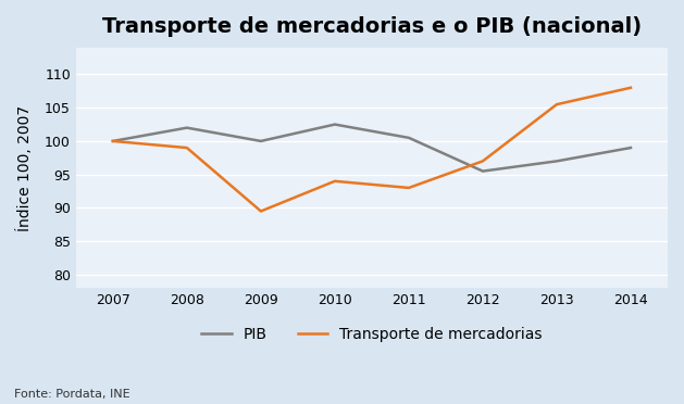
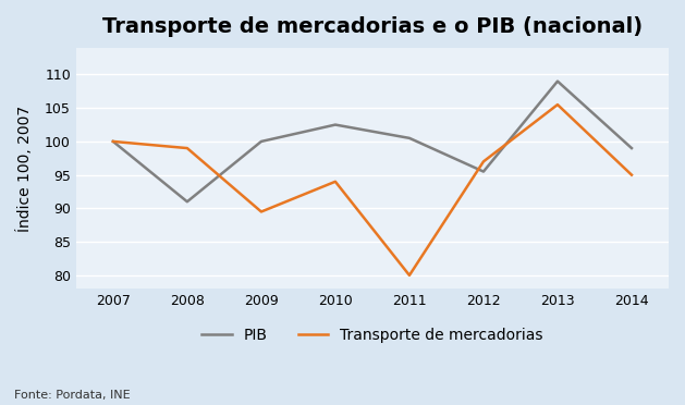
PIB/2008: 102.0 -> 91.0
Transporte de mercadorias/2011: 93.0 -> 80.0
PIB/2013: 97.0 -> 109.0
Transporte de mercadorias/2014: 108.0 -> 95.0
